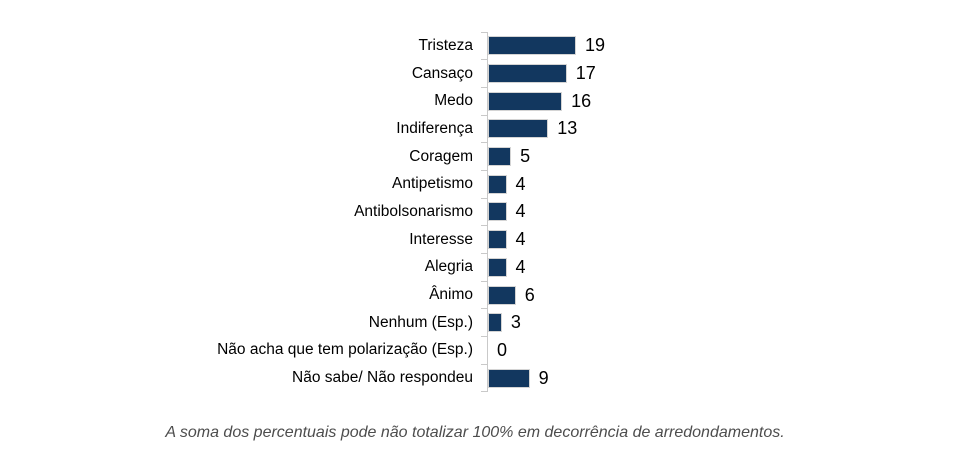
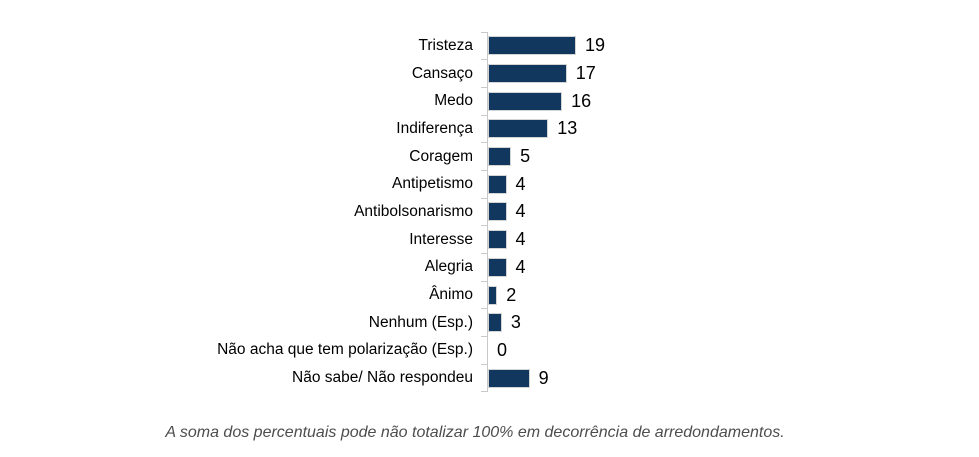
Ânimo: 6 -> 2
